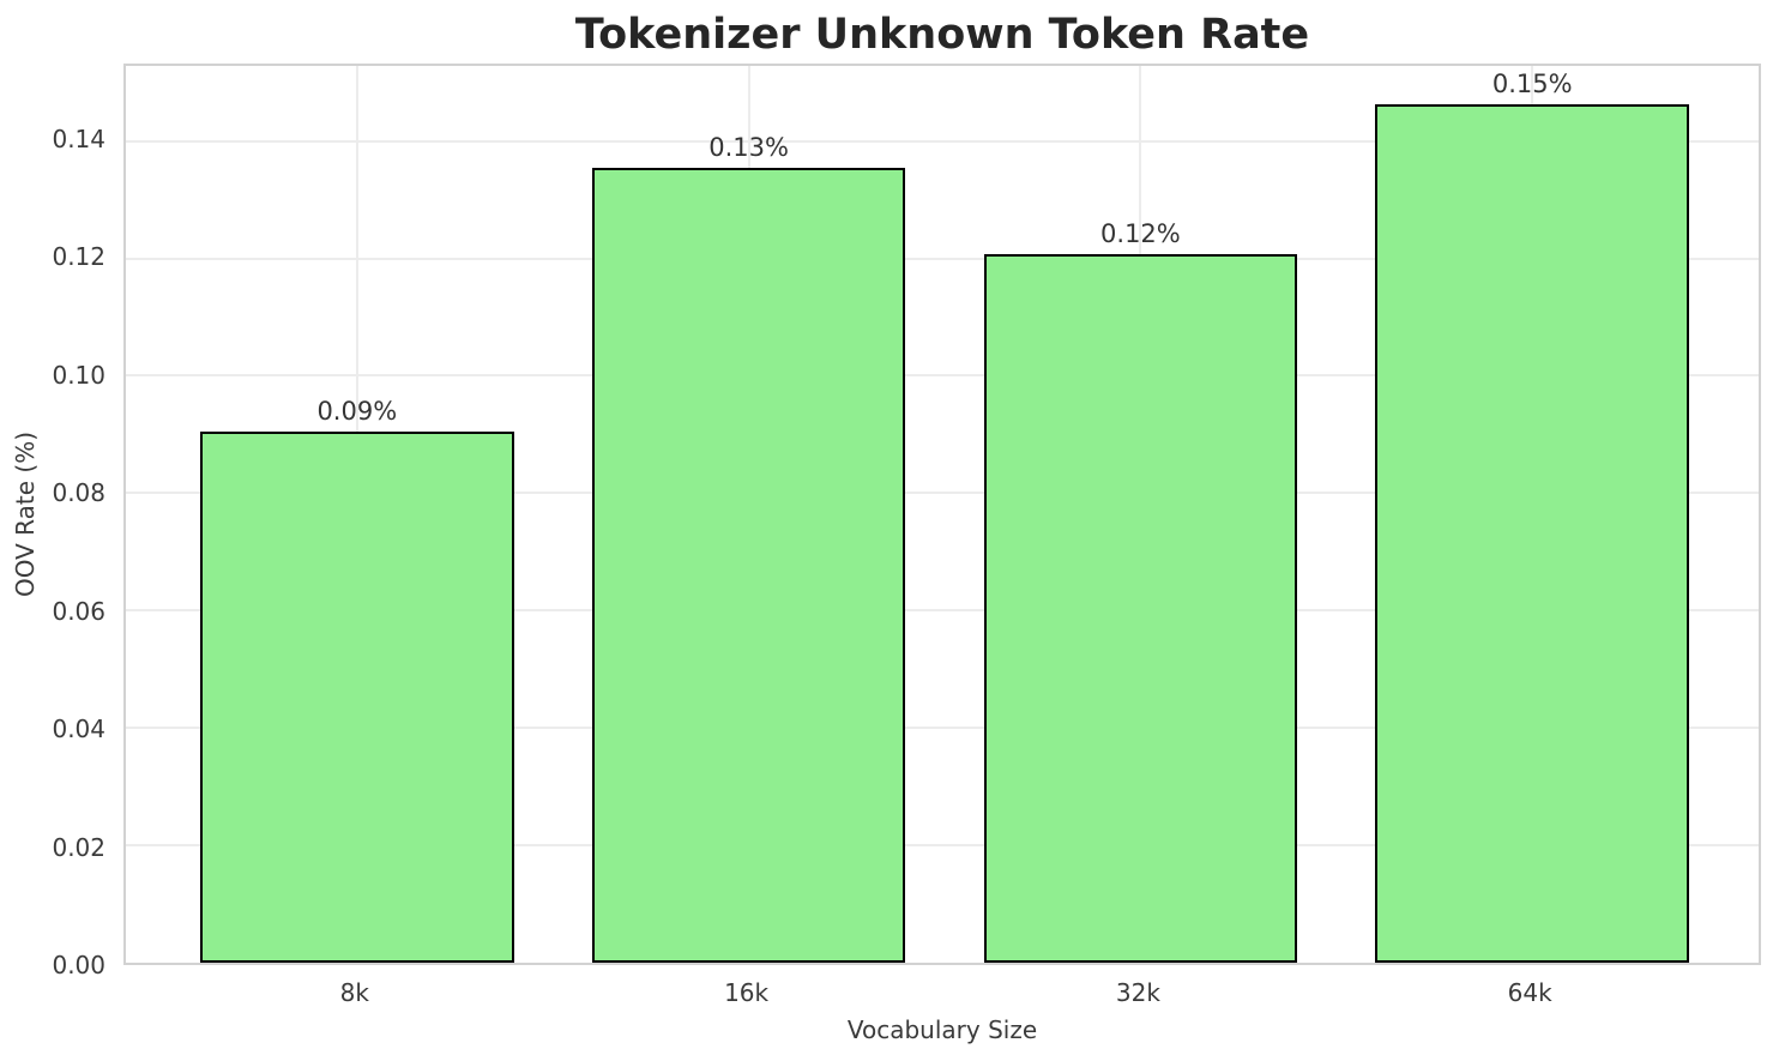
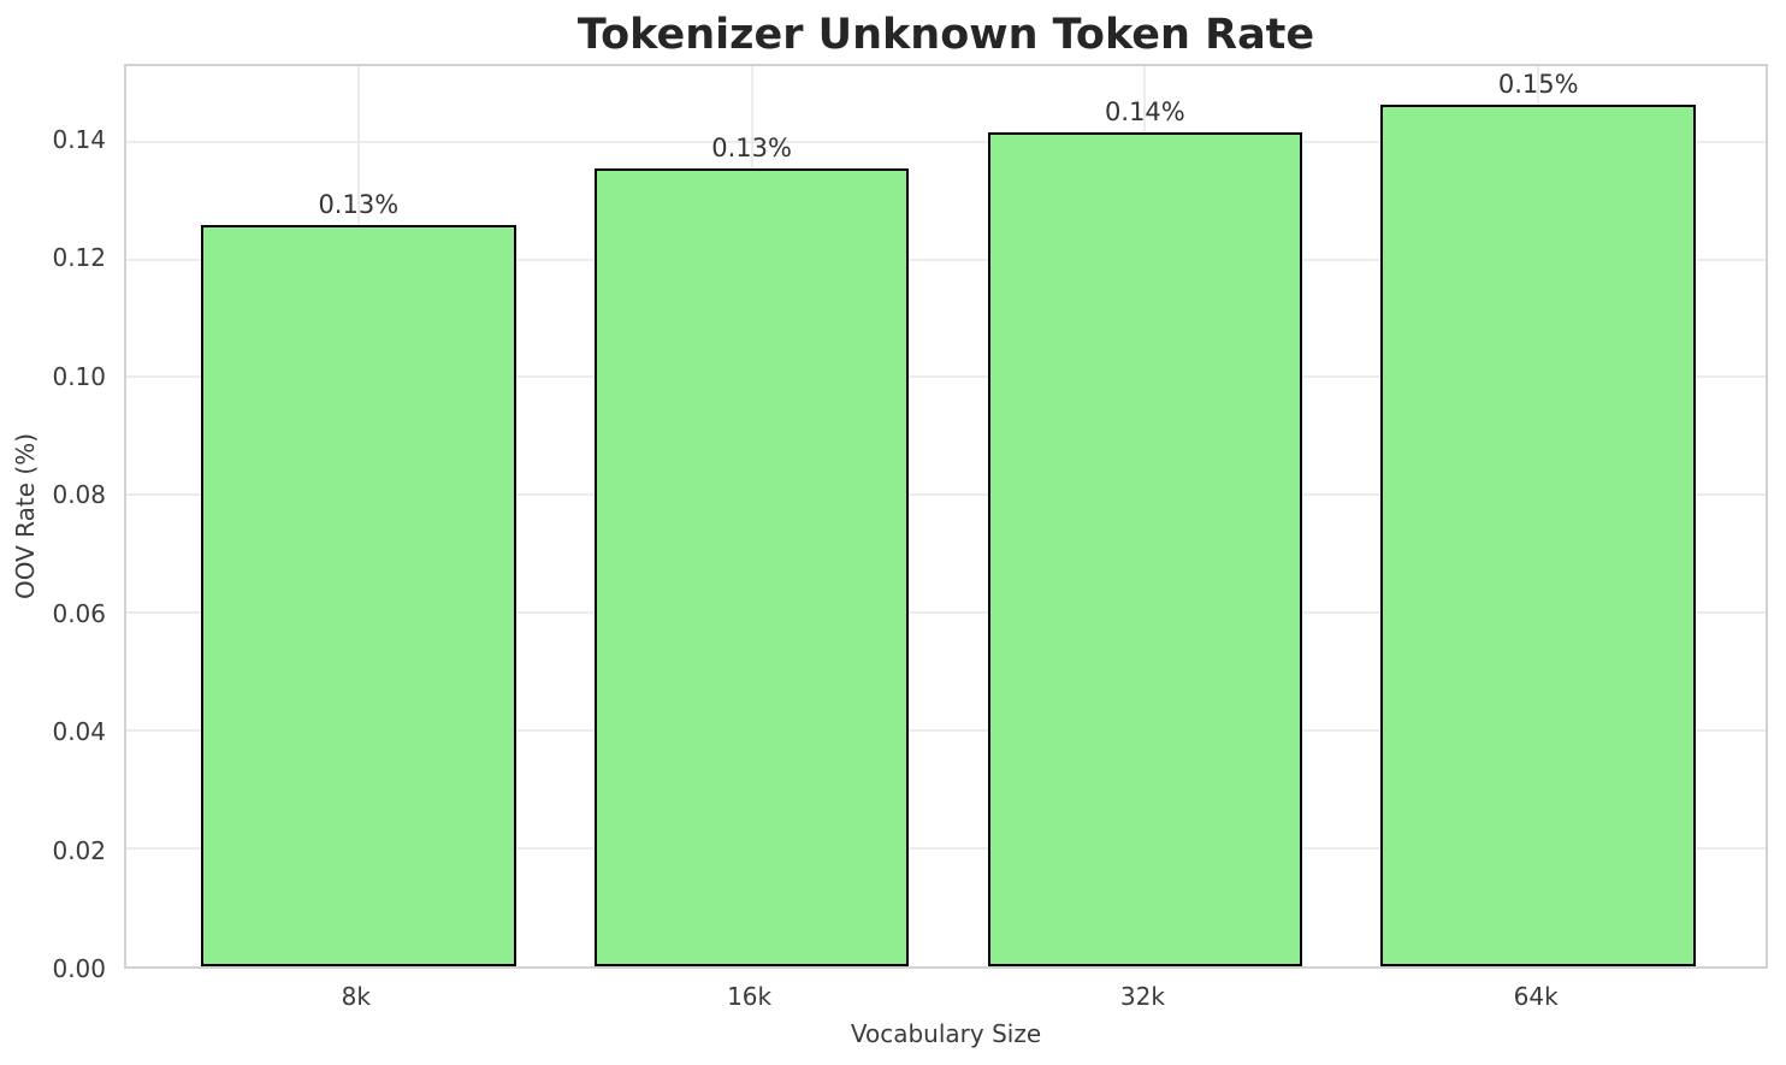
8k: 0.09% -> 0.13%
32k: 0.12% -> 0.14%
